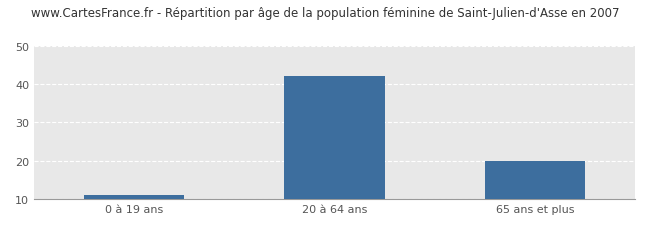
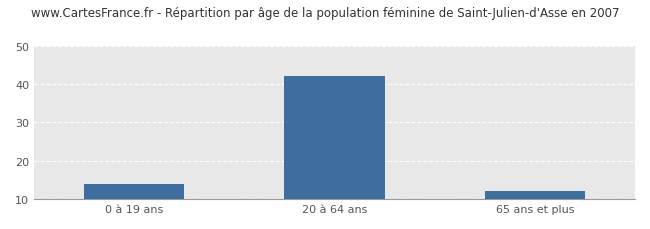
0 à 19 ans: 11 -> 14
65 ans et plus: 20 -> 12
